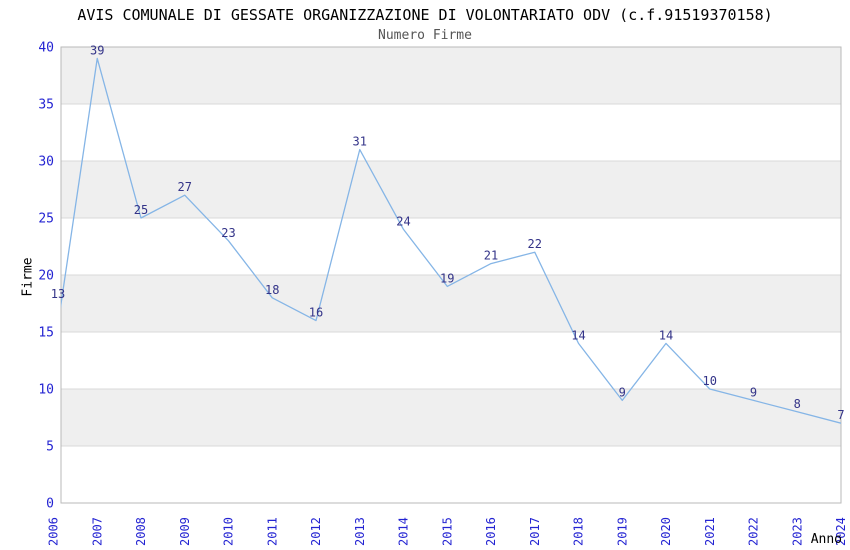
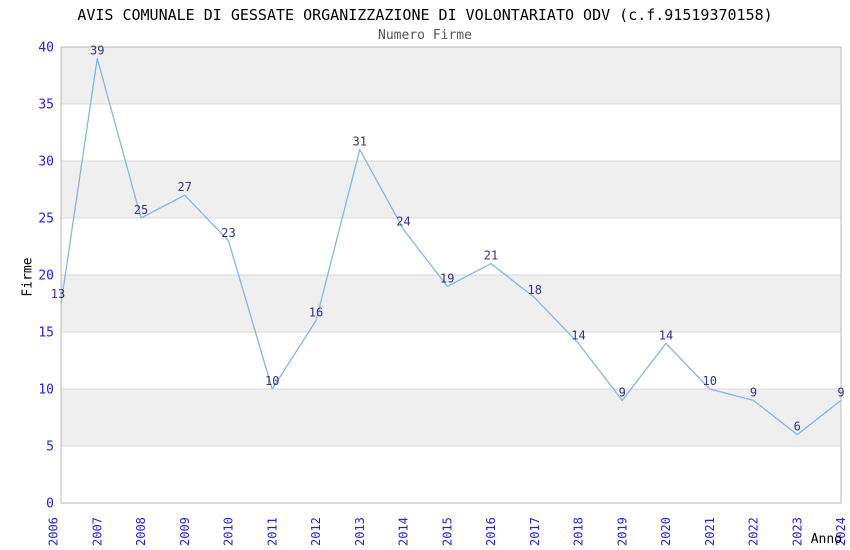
2011: 18 -> 10
2017: 22 -> 18
2023: 8 -> 6
2024: 7 -> 9
